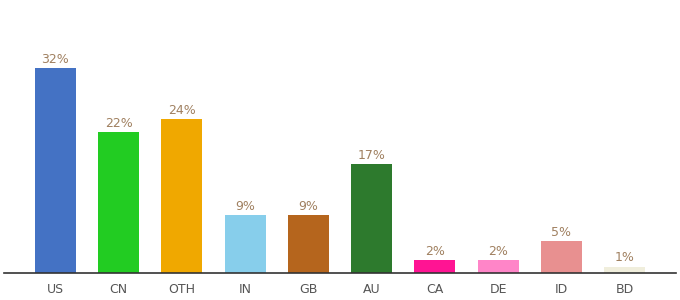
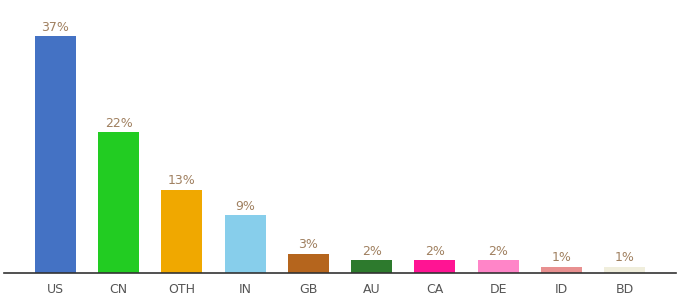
US: 32% -> 37%
OTH: 24% -> 13%
GB: 9% -> 3%
AU: 17% -> 2%
ID: 5% -> 1%
